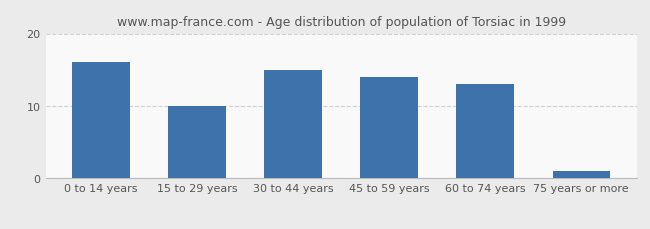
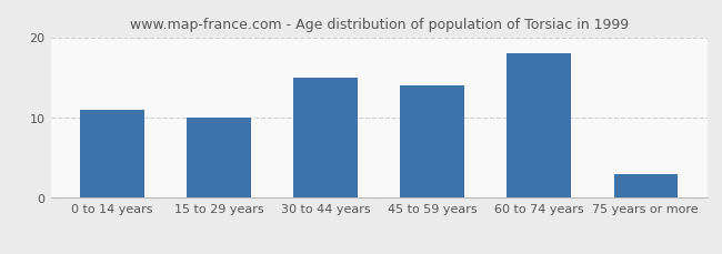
0 to 14 years: 16 -> 11
60 to 74 years: 13 -> 18
75 years or more: 1 -> 3
